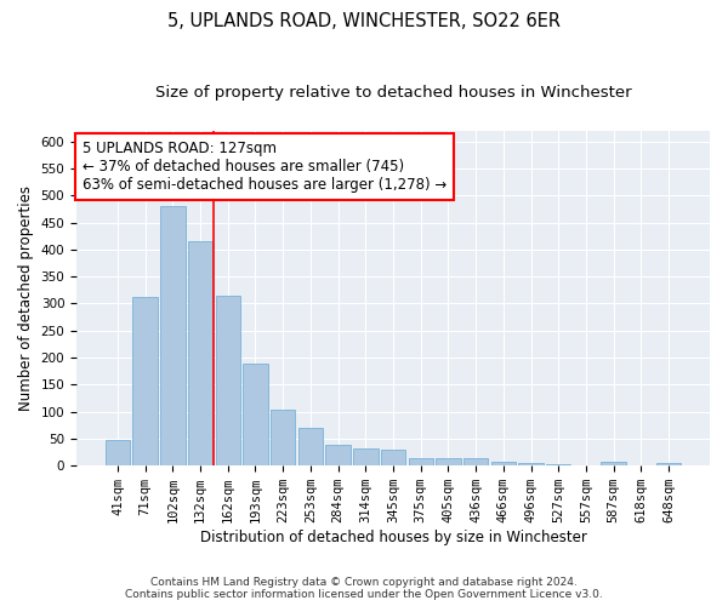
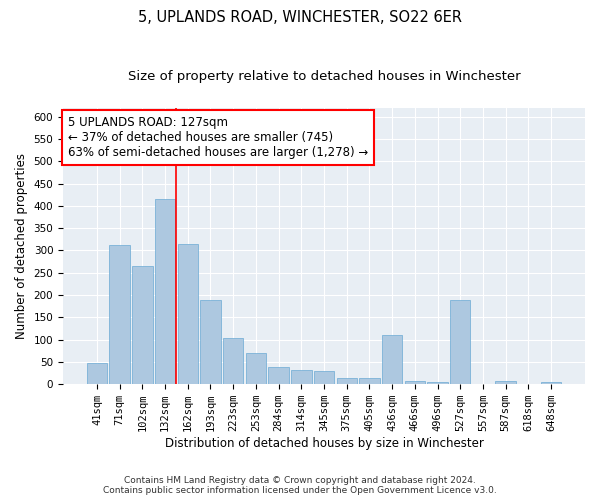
102sqm: 480 -> 265
436sqm: 15 -> 110
527sqm: 2 -> 190
